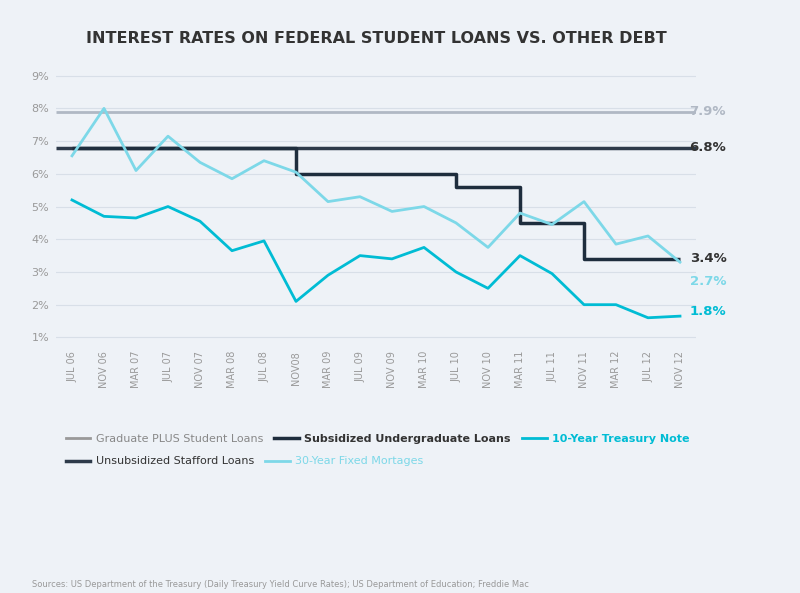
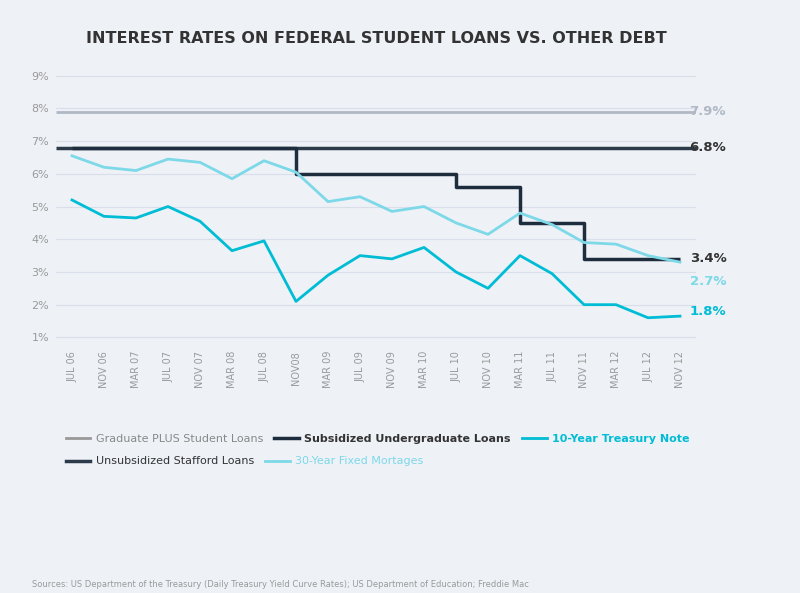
30-Year Fixed Mortages/NOV 06: 8.00% -> 6.20%
30-Year Fixed Mortages/JUL 07: 7.15% -> 6.45%
30-Year Fixed Mortages/NOV 10: 3.75% -> 4.15%
30-Year Fixed Mortages/NOV 11: 5.15% -> 3.90%
30-Year Fixed Mortages/JUL 12: 4.10% -> 3.50%
